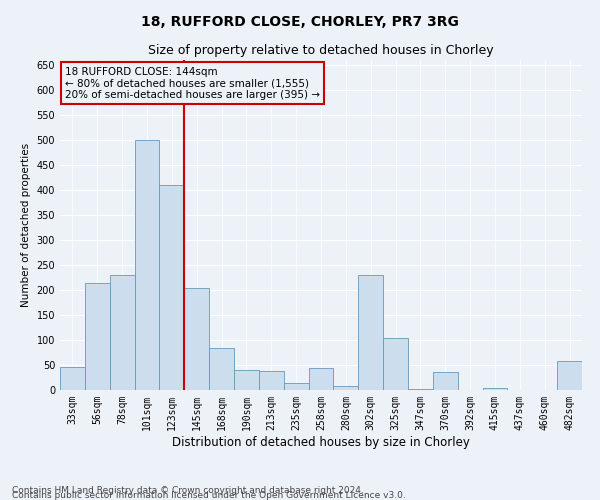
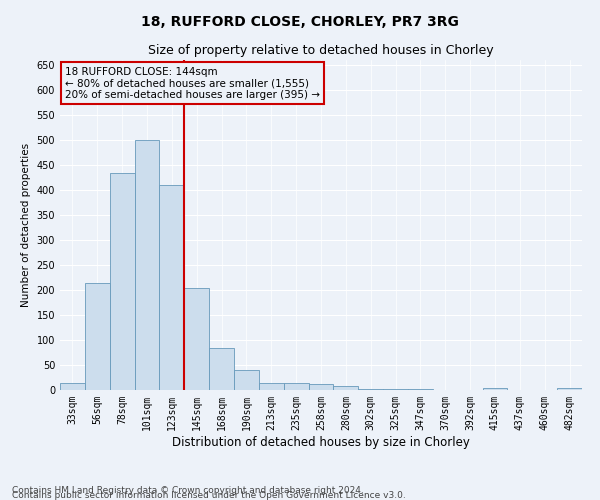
33sqm: 46 -> 15
78sqm: 230 -> 435
213sqm: 38 -> 15
258sqm: 44 -> 12
302sqm: 230 -> 3
325sqm: 104 -> 2
370sqm: 36 -> 1
482sqm: 58 -> 4
